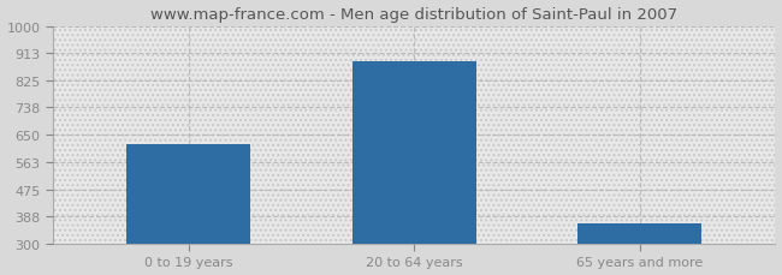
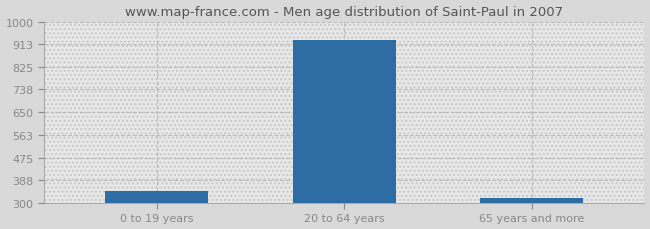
0 to 19 years: 620 -> 345
20 to 64 years: 885 -> 930
65 years and more: 365 -> 318
